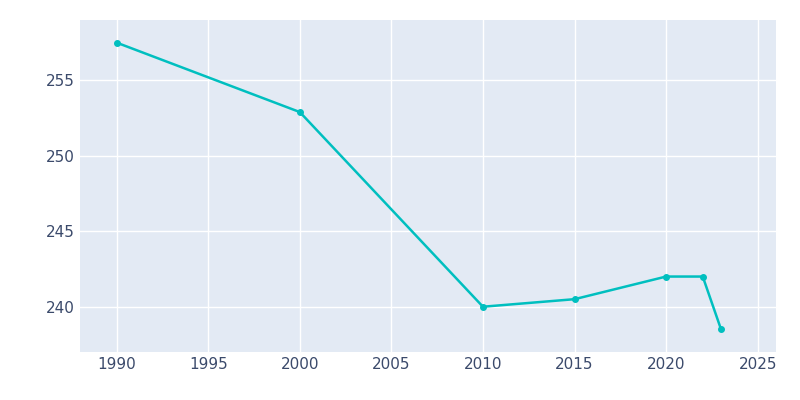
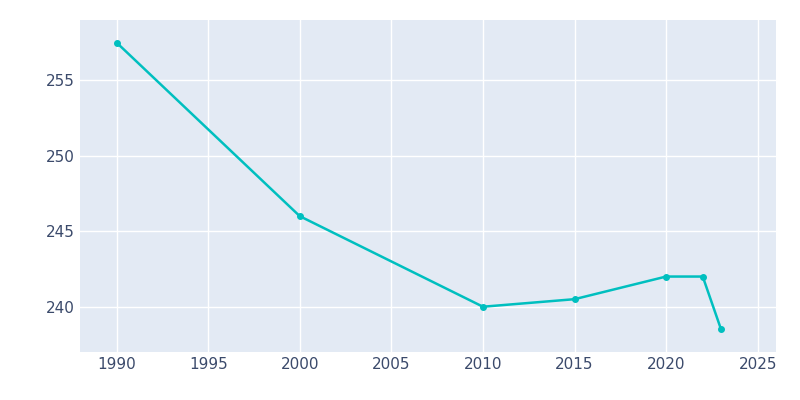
2000: 252.9 -> 246.0
